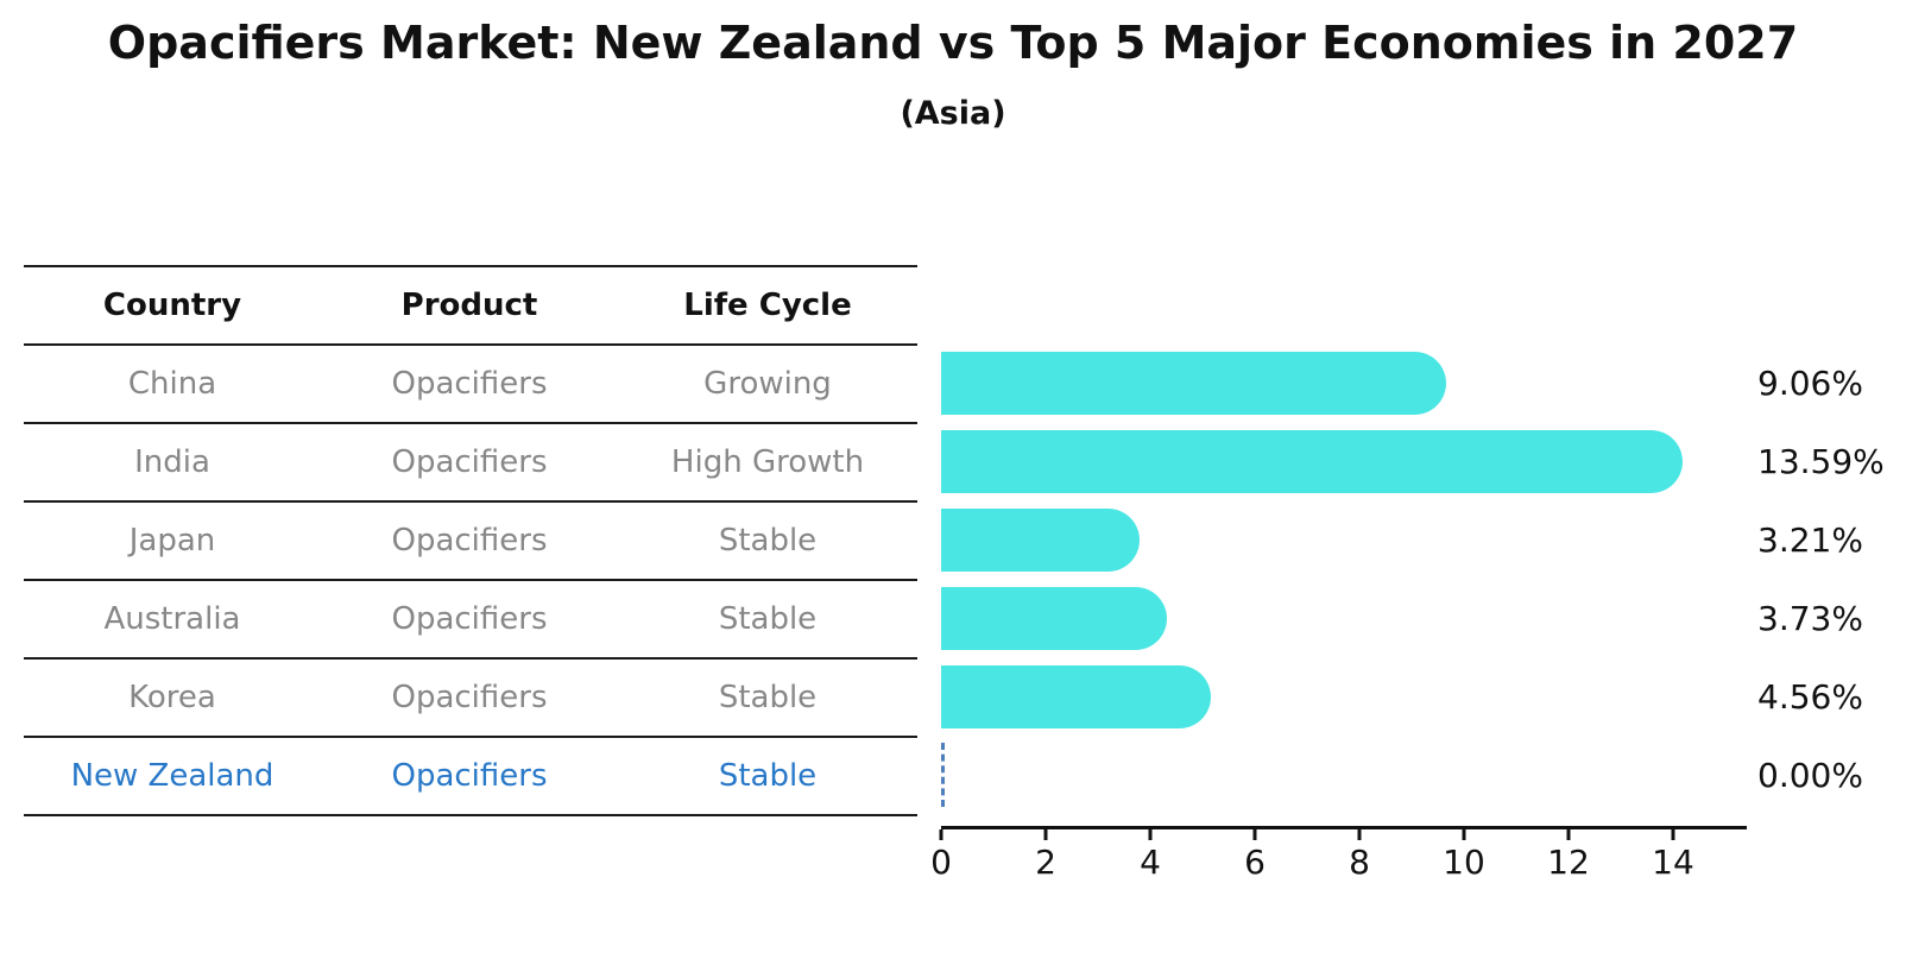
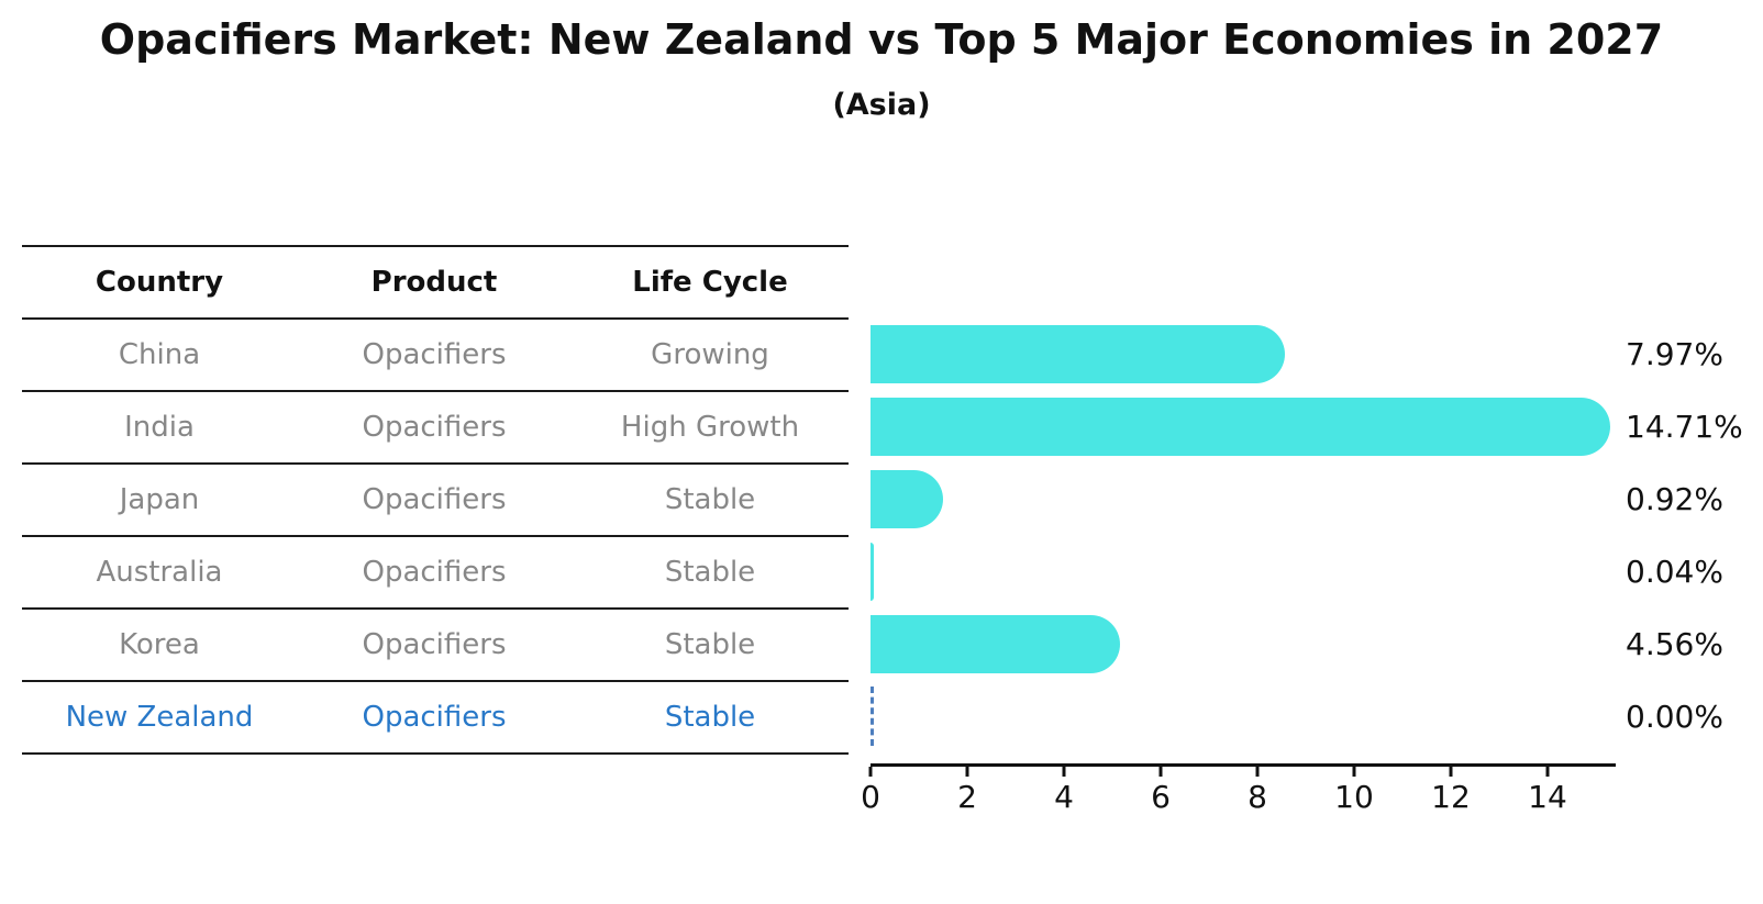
China: 9.06% -> 7.97%
India: 13.59% -> 14.71%
Japan: 3.21% -> 0.92%
Australia: 3.73% -> 0.04%
